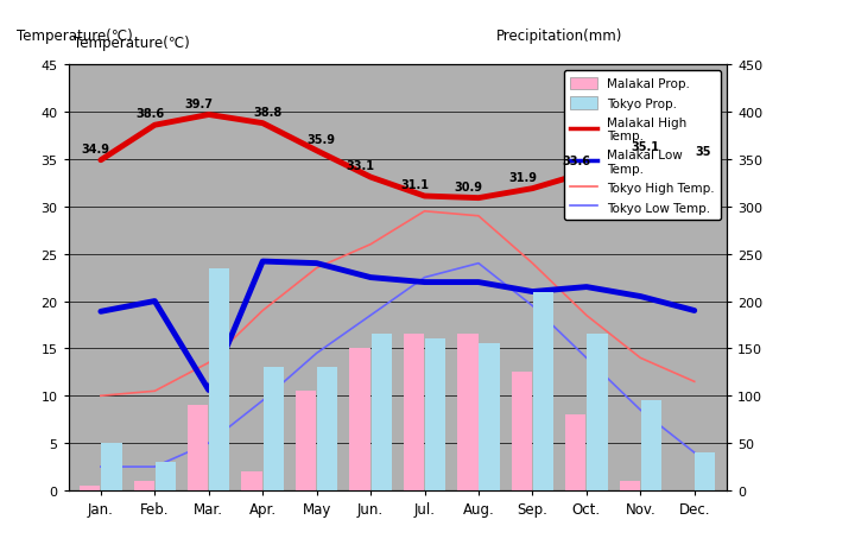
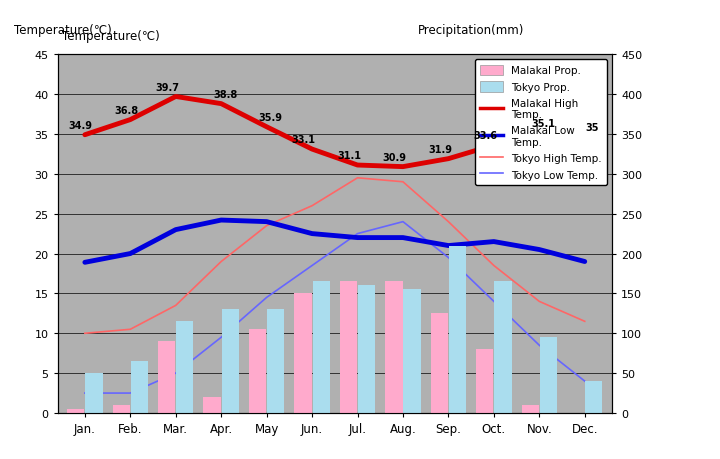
Malakal High Temp./Feb.: 38.6 -> 36.8
Tokyo Prop./Feb.: 30 -> 65
Malakal Low Temp./Mar.: 10.6 -> 23.0
Tokyo Prop./Mar.: 234 -> 115
